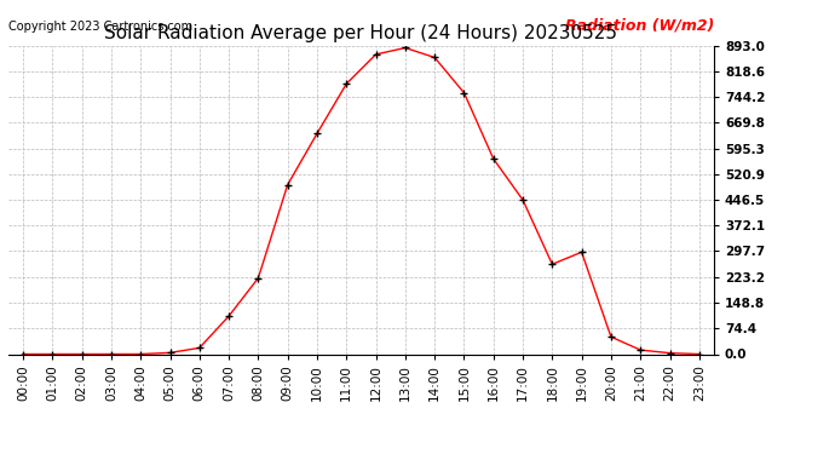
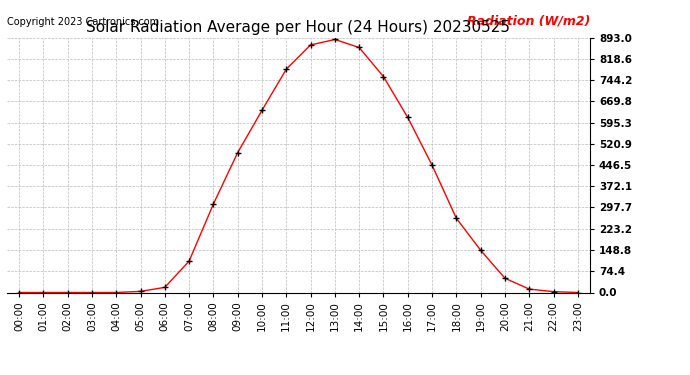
08:00: 220 -> 310
16:00: 565 -> 613
19:00: 295 -> 148
